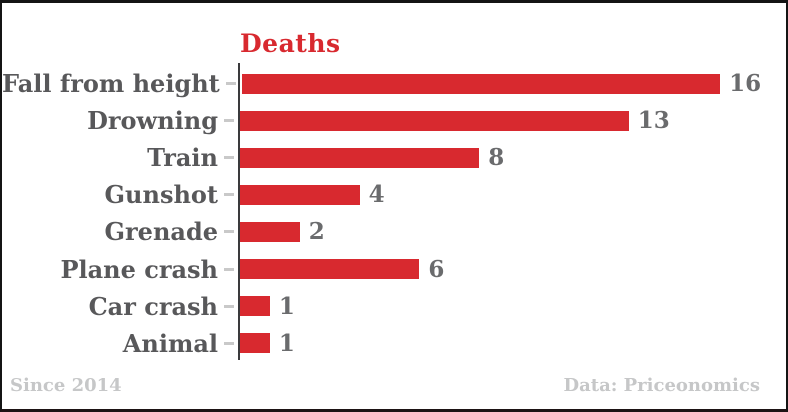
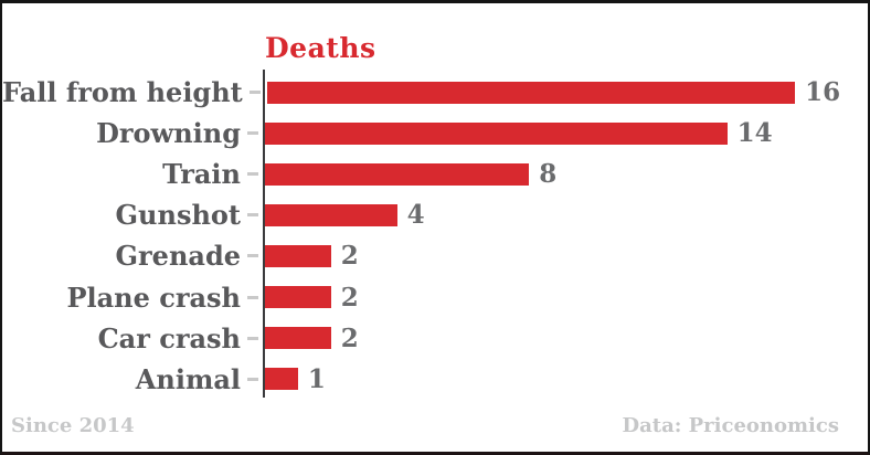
Drowning: 13 -> 14
Plane crash: 6 -> 2
Car crash: 1 -> 2
